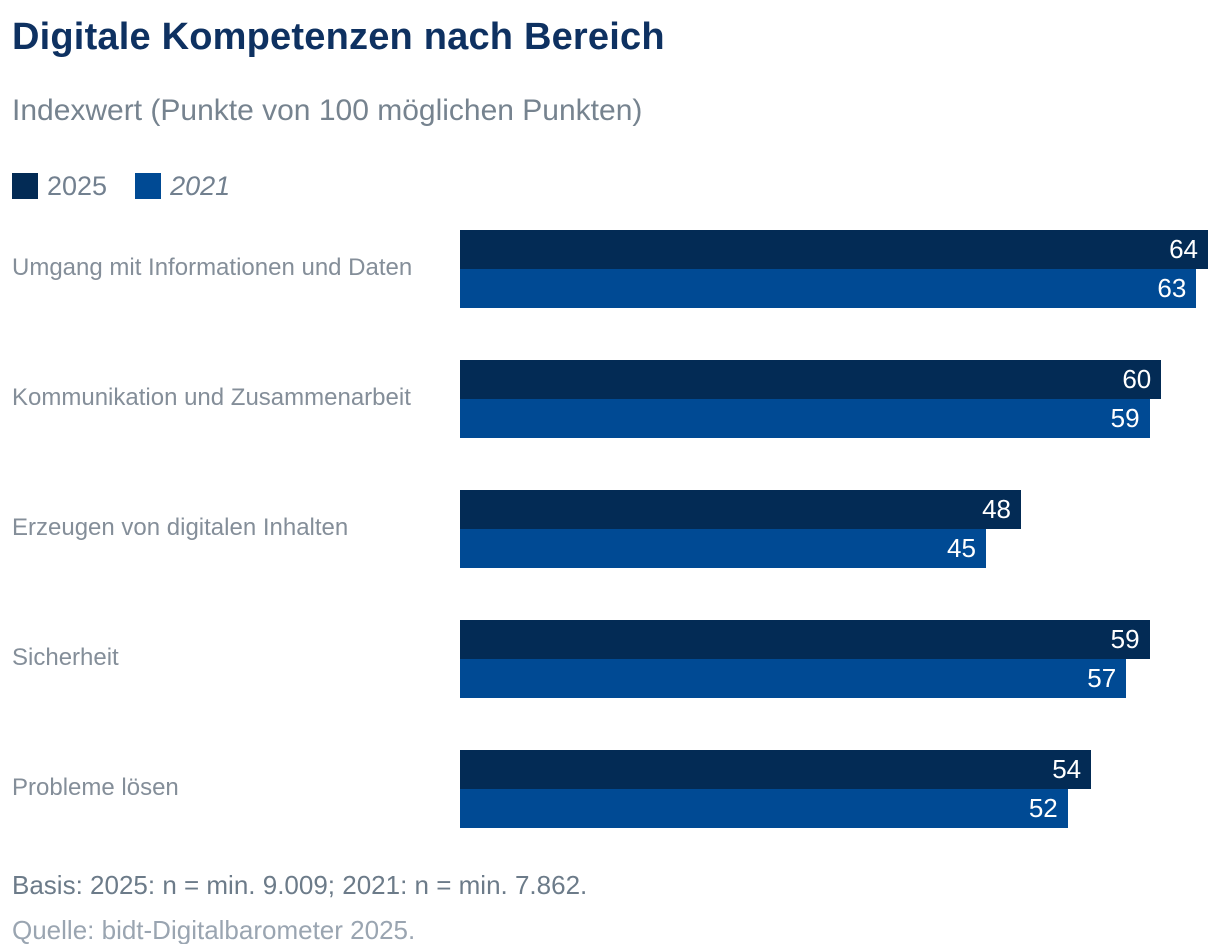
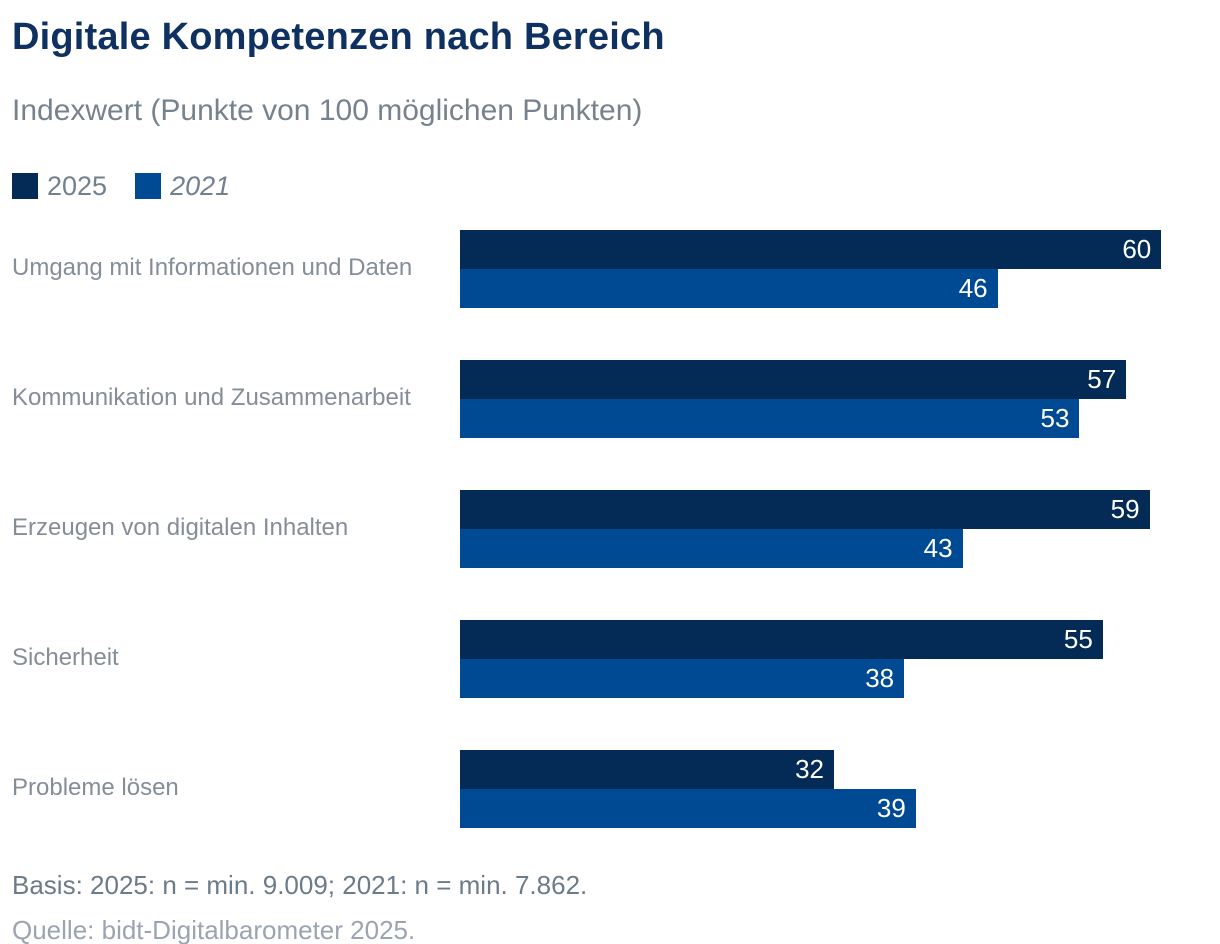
2025/Umgang mit Informationen und Daten: 64 -> 60
2021/Umgang mit Informationen und Daten: 63 -> 46
2025/Kommunikation und Zusammenarbeit: 60 -> 57
2021/Kommunikation und Zusammenarbeit: 59 -> 53
2025/Erzeugen von digitalen Inhalten: 48 -> 59
2021/Erzeugen von digitalen Inhalten: 45 -> 43
2025/Sicherheit: 59 -> 55
2021/Sicherheit: 57 -> 38
2025/Probleme lösen: 54 -> 32
2021/Probleme lösen: 52 -> 39
